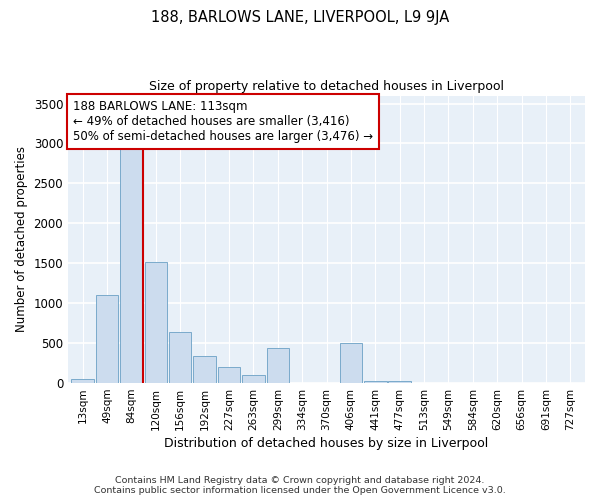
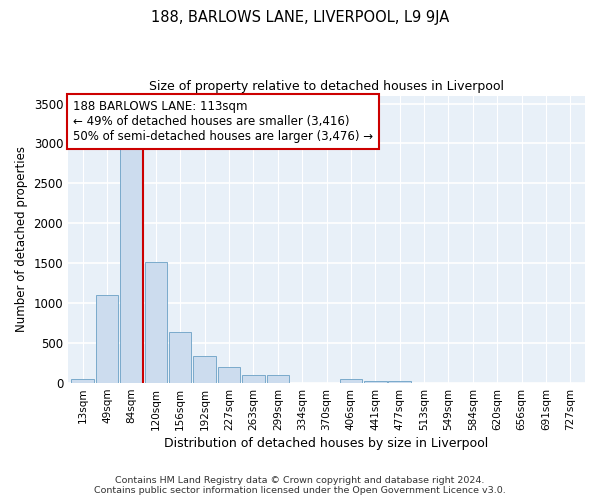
299sqm: 440 -> 100
406sqm: 500 -> 40
